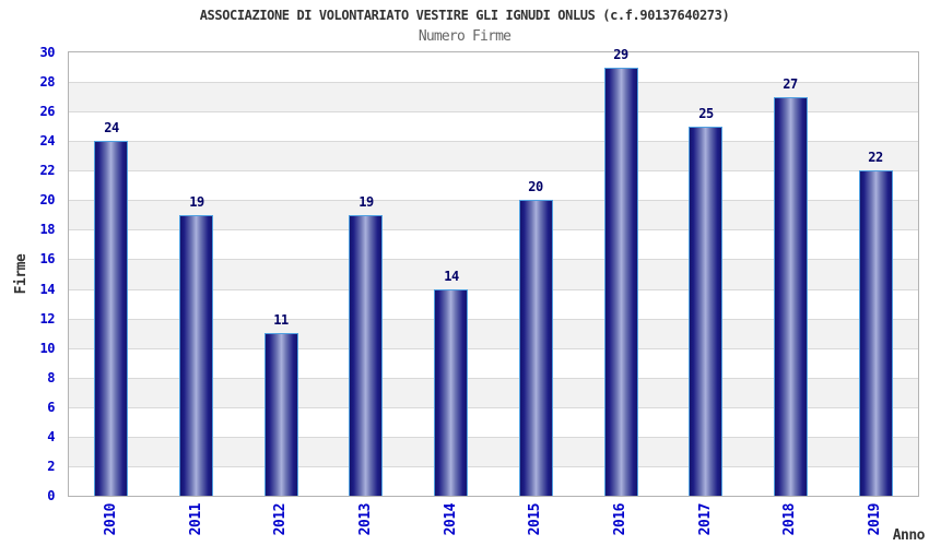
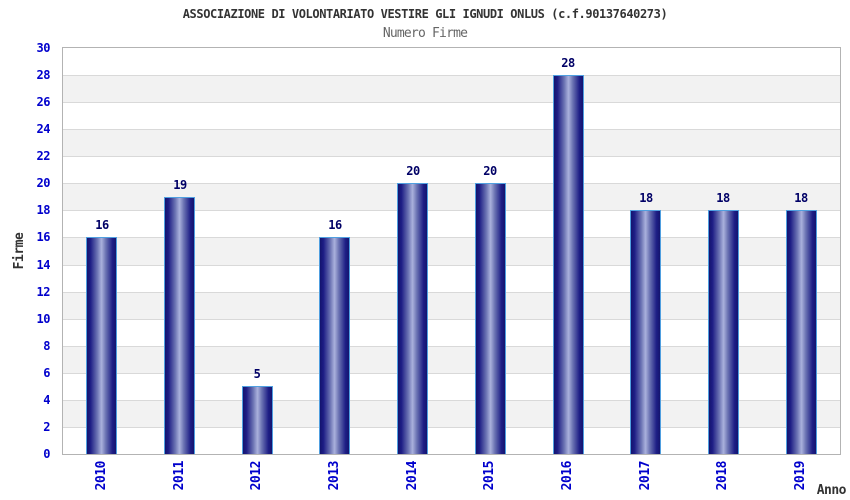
2010: 24 -> 16
2012: 11 -> 5
2013: 19 -> 16
2014: 14 -> 20
2016: 29 -> 28
2017: 25 -> 18
2018: 27 -> 18
2019: 22 -> 18
